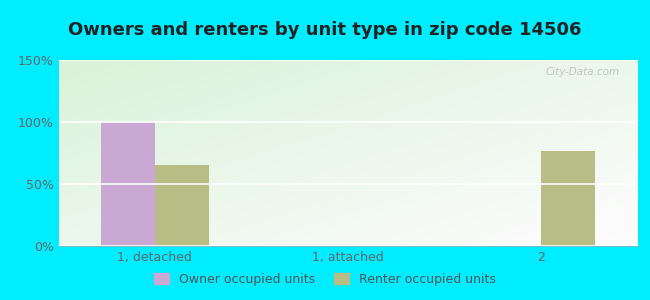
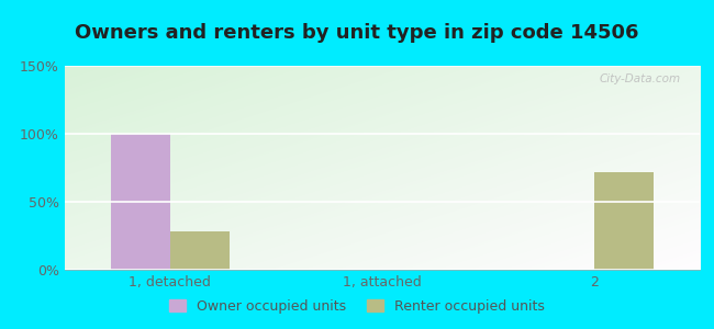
Renter occupied units/1, detached: 65% -> 28%
Renter occupied units/2: 77% -> 72%
